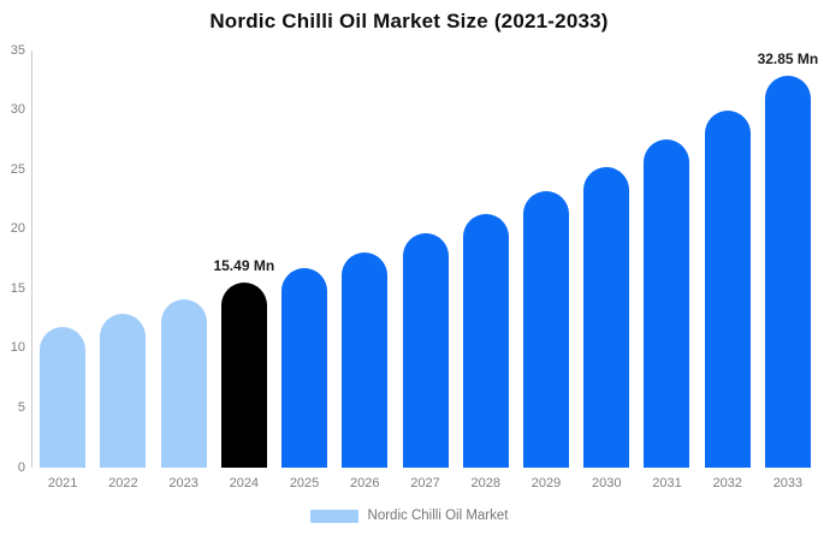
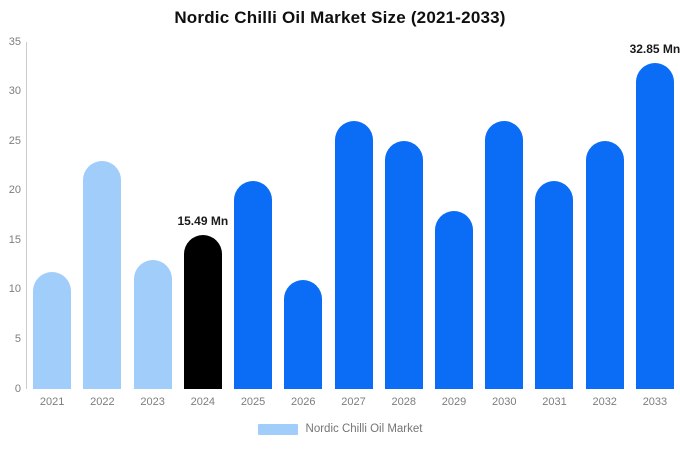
2022: 13 -> 23
2023: 14 -> 13
2025: 17 -> 21
2026: 18 -> 11
2027: 20 -> 27
2028: 21 -> 25
2029: 23 -> 18
2030: 25 -> 27
2031: 28 -> 21
2032: 30 -> 25
